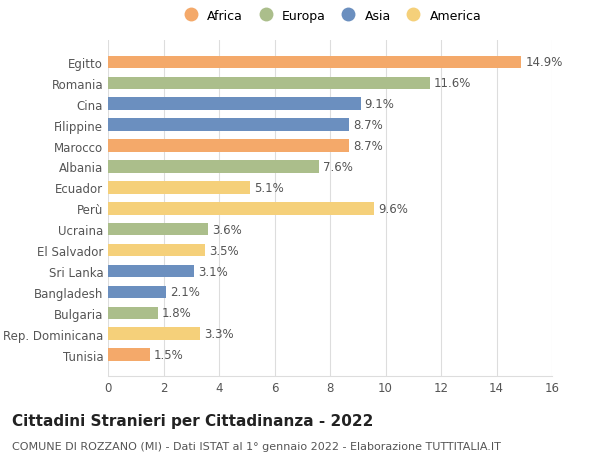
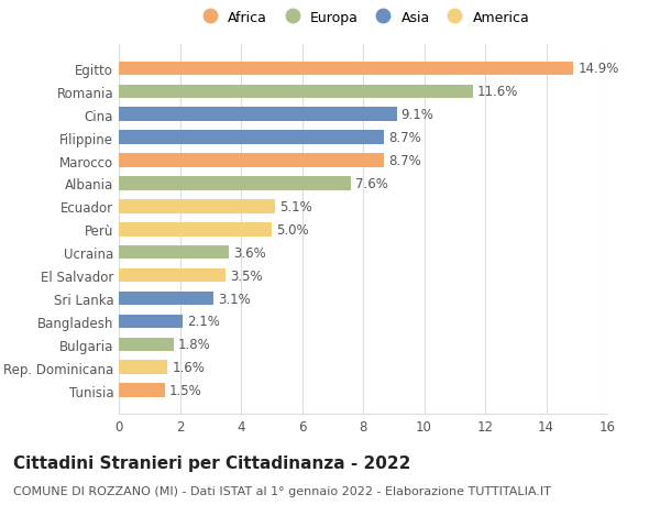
Perù: 9.6% -> 5.0%
Rep. Dominicana: 3.3% -> 1.6%
